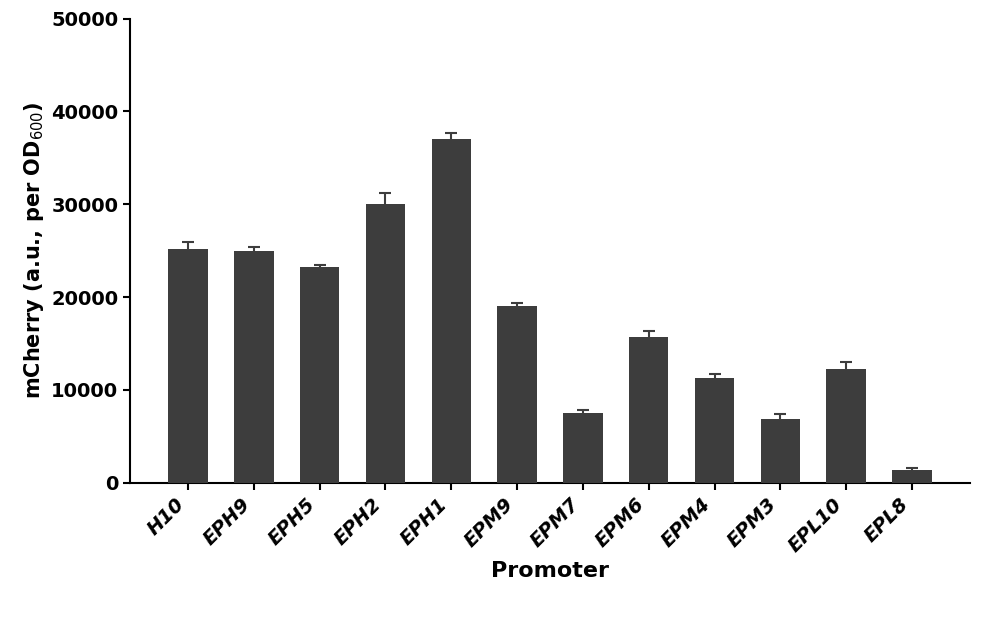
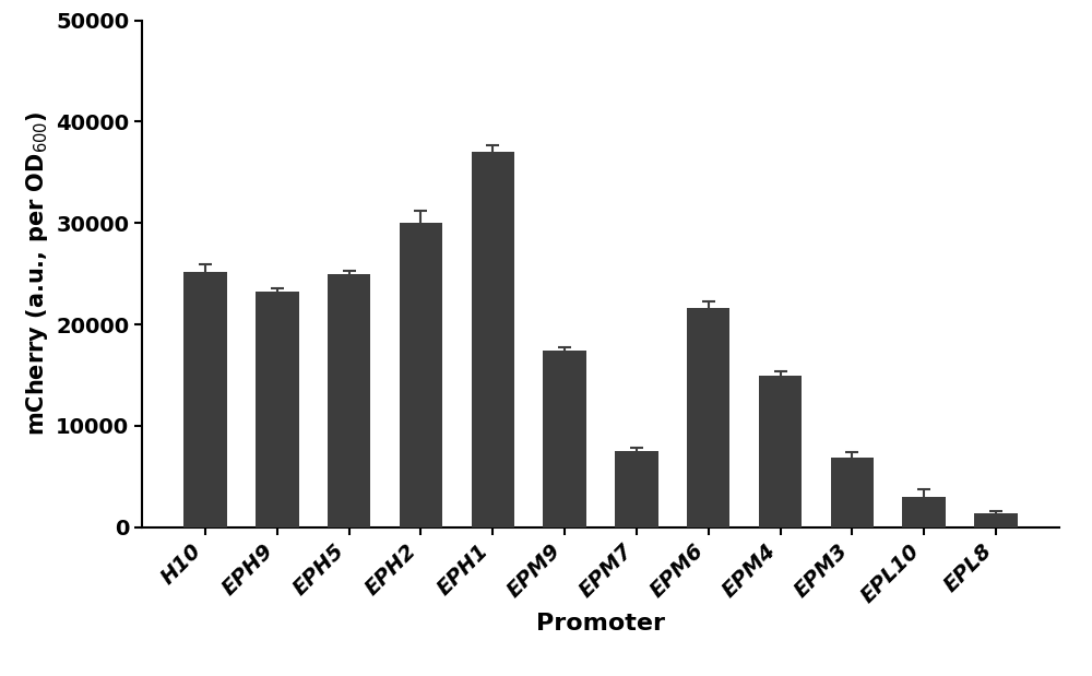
EPH9: 25000 -> 23200
EPH5: 23200 -> 25000
EPM9: 19000 -> 17400
EPM6: 15700 -> 21600
EPM4: 11300 -> 15000
EPL10: 12300 -> 3000
